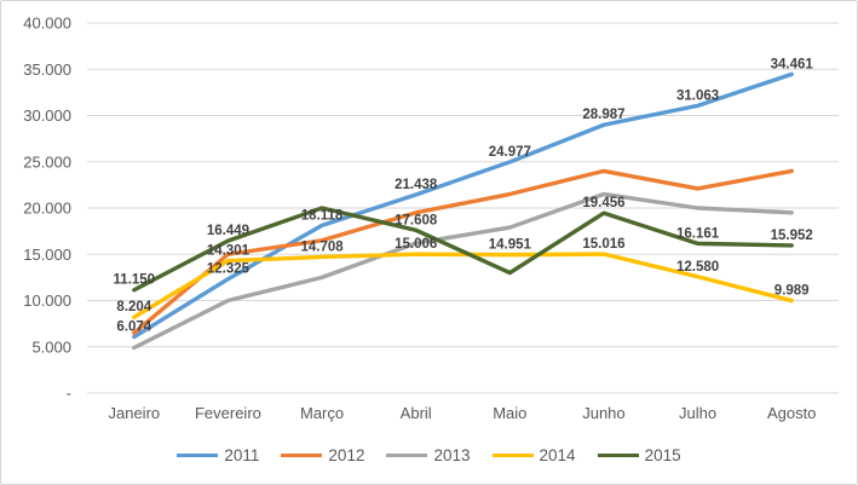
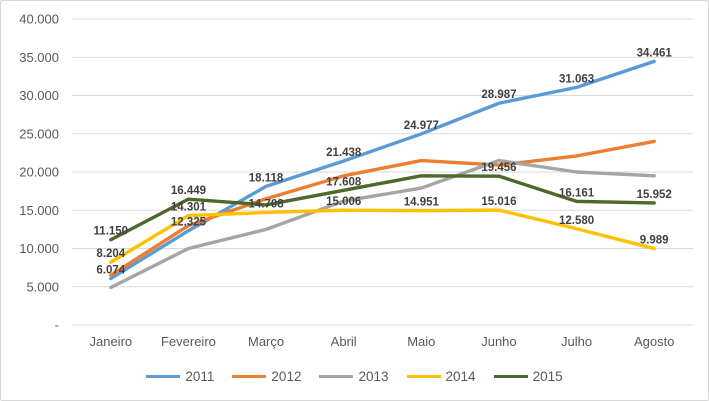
2012/Fevereiro: 15000 -> 13000
2015/Março: 20000 -> 16000
2015/Maio: 13000 -> 20000
2012/Junho: 24000 -> 21000
